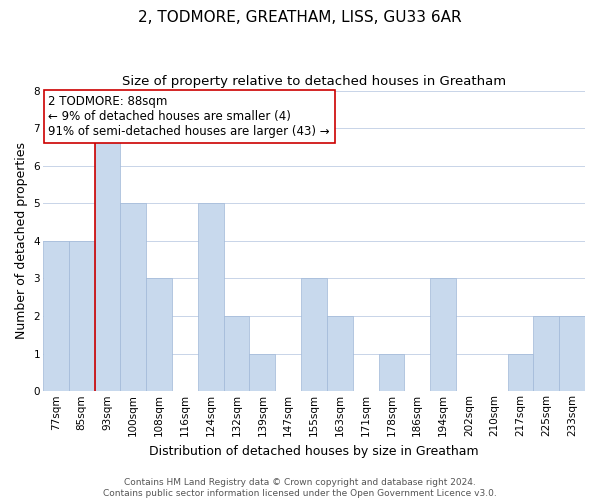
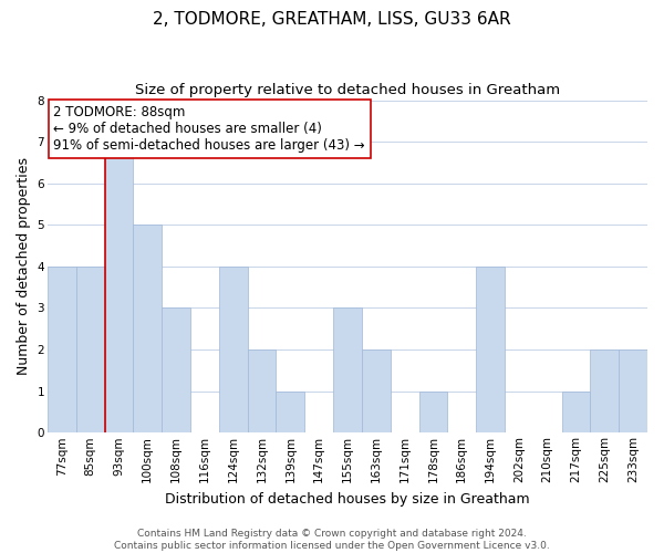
124sqm: 5 -> 4
194sqm: 3 -> 4
